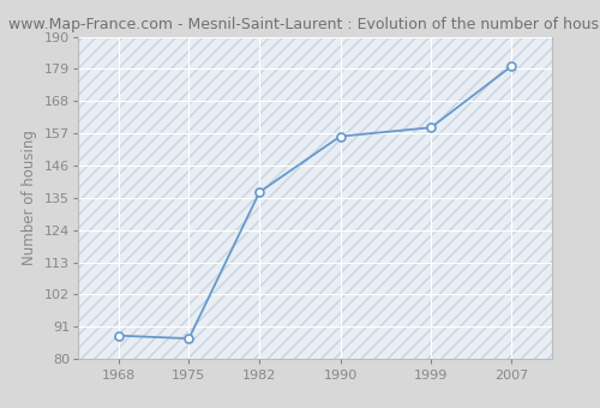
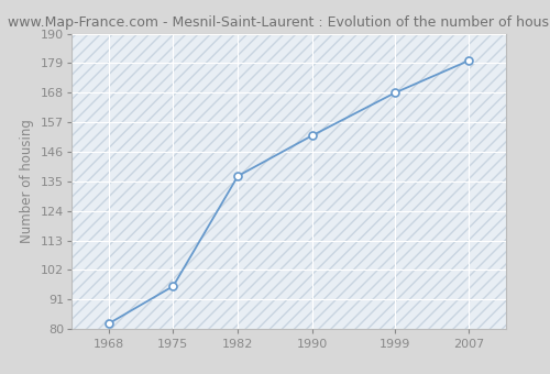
1968: 88 -> 82
1975: 87 -> 96
1990: 156 -> 152
1999: 159 -> 168
